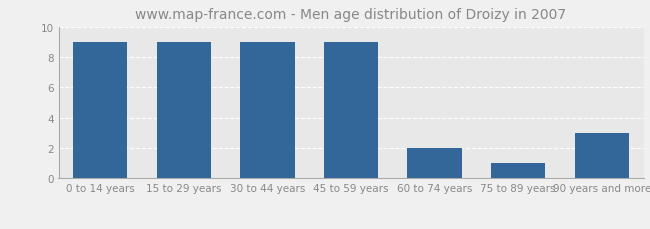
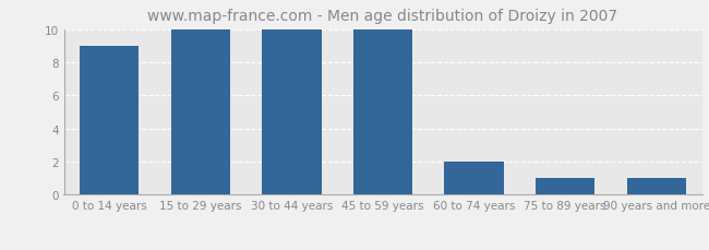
15 to 29 years: 9 -> 10
30 to 44 years: 9 -> 10
45 to 59 years: 9 -> 10
90 years and more: 3 -> 1
